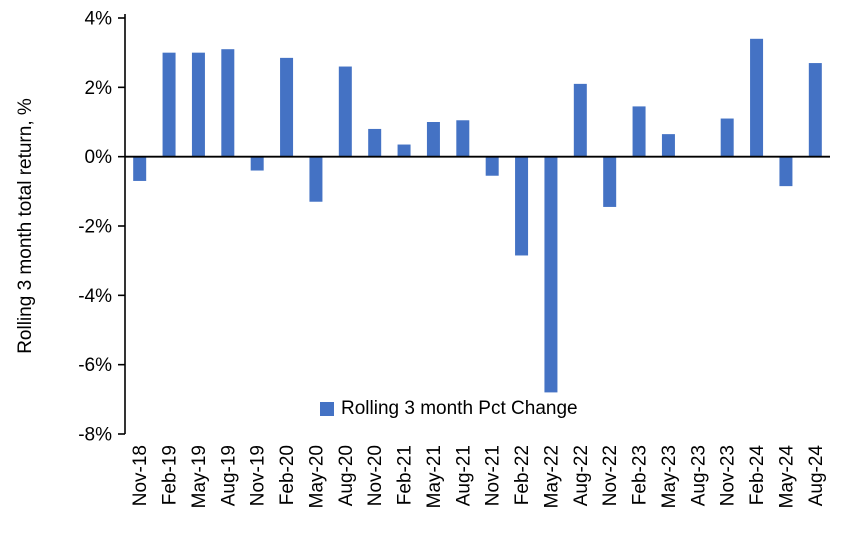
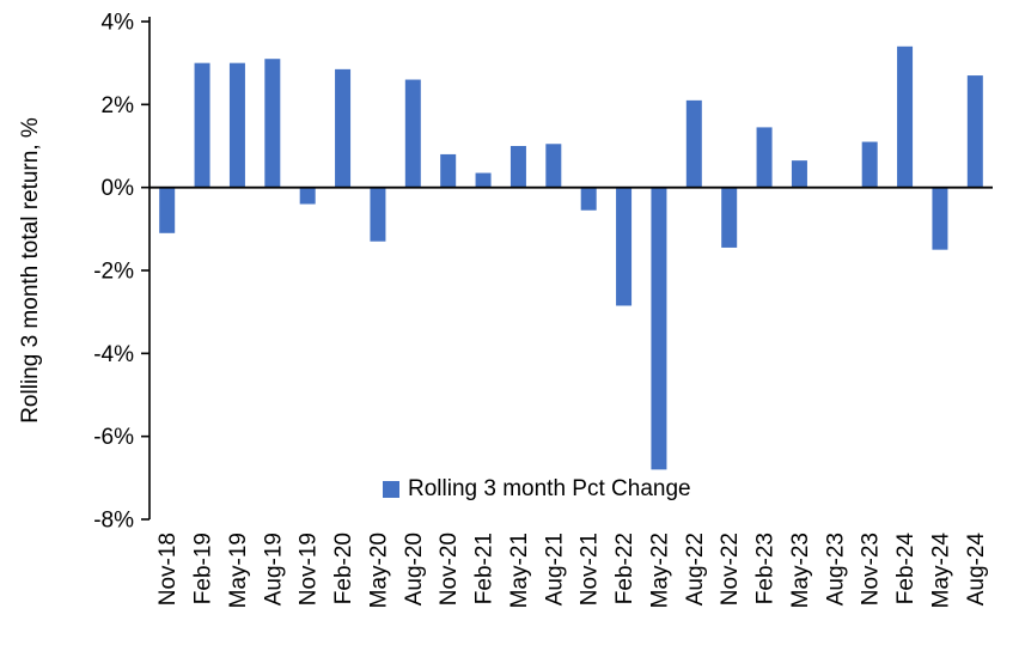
Nov-18: -0.7% -> -1.1%
May-24: -0.8% -> -1.5%
